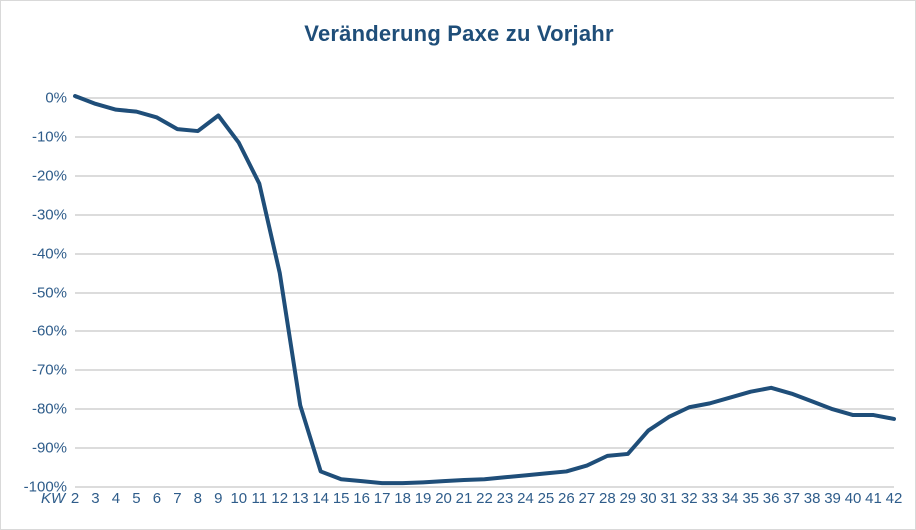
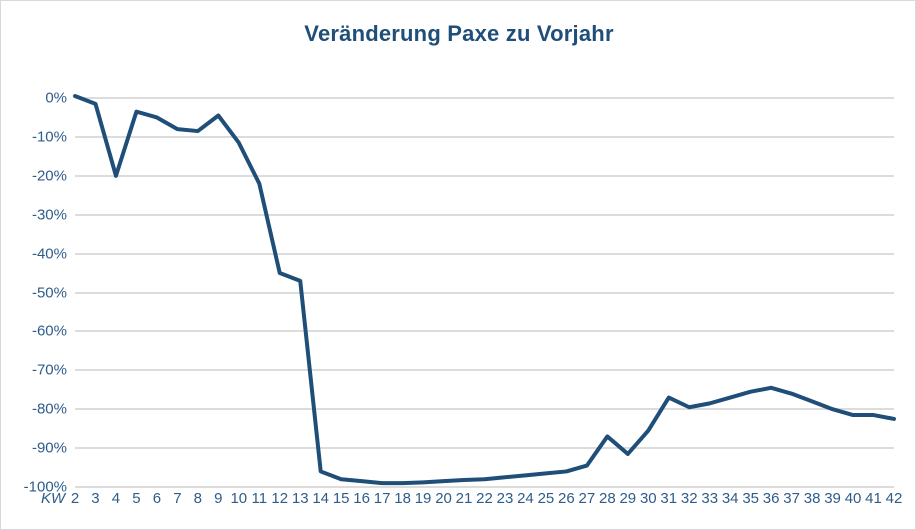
4: -3% -> -20%
13: -79% -> -47%
28: -92% -> -87%
31: -82% -> -77%
